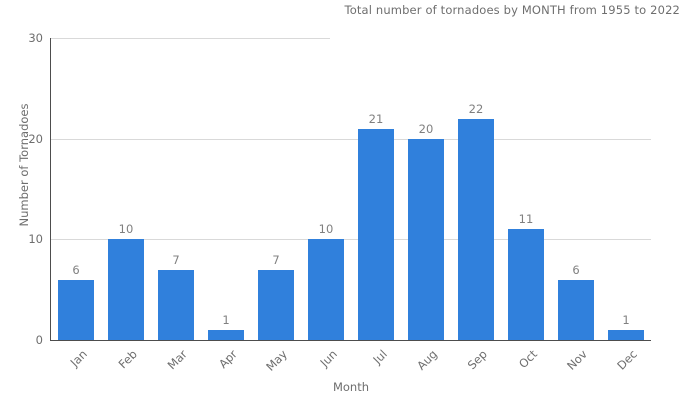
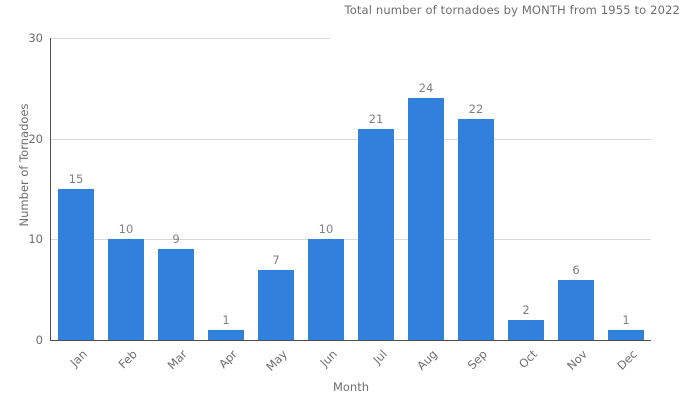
Jan: 6 -> 15
Mar: 7 -> 9
Aug: 20 -> 24
Oct: 11 -> 2
